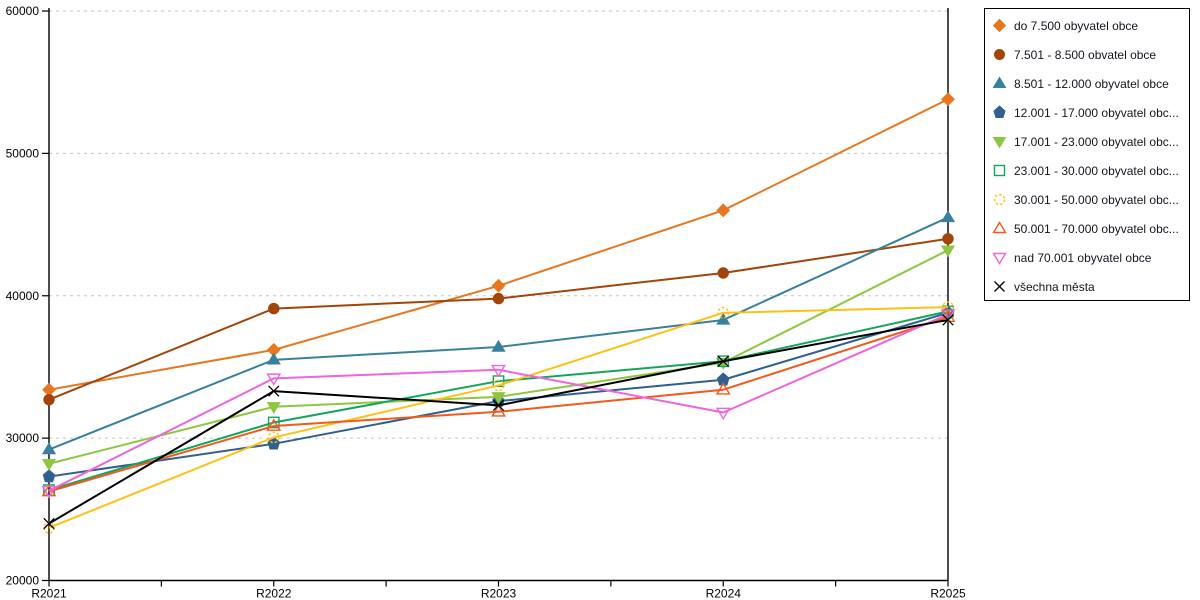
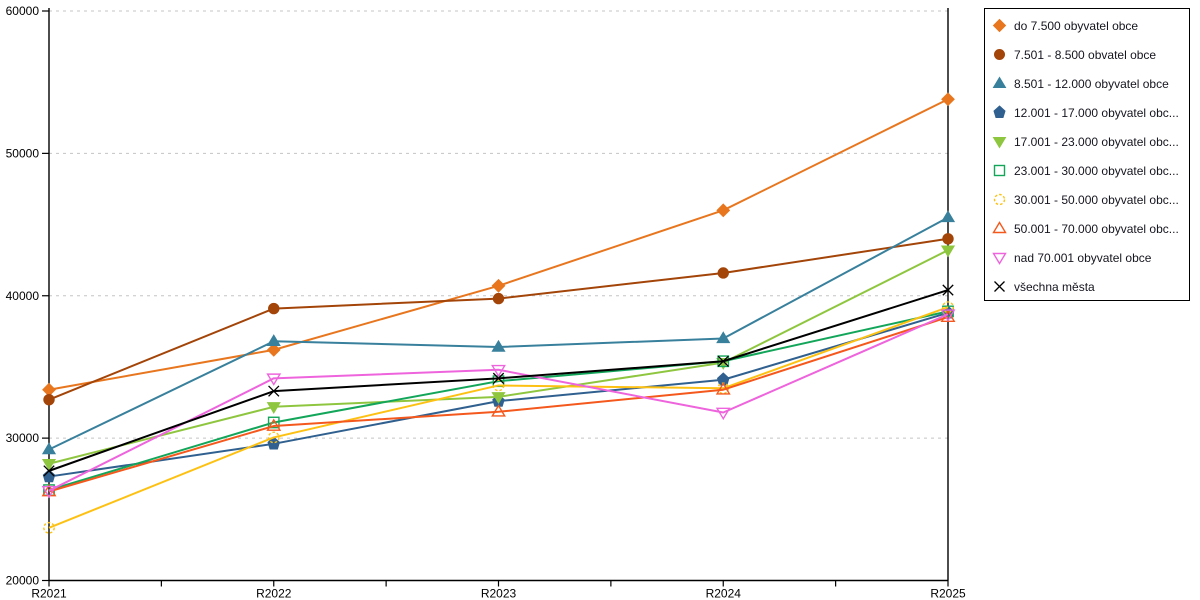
všechna města/R2021: 24000 -> 27700
8.501 - 12.000 obyvatel obce/R2022: 35500 -> 36800
všechna města/R2023: 32300 -> 34200
8.501 - 12.000 obyvatel obce/R2024: 38300 -> 37000
30.001 - 50.000 obyvatel obc.../R2024: 38800 -> 33500
všechna města/R2025: 38300 -> 40400
